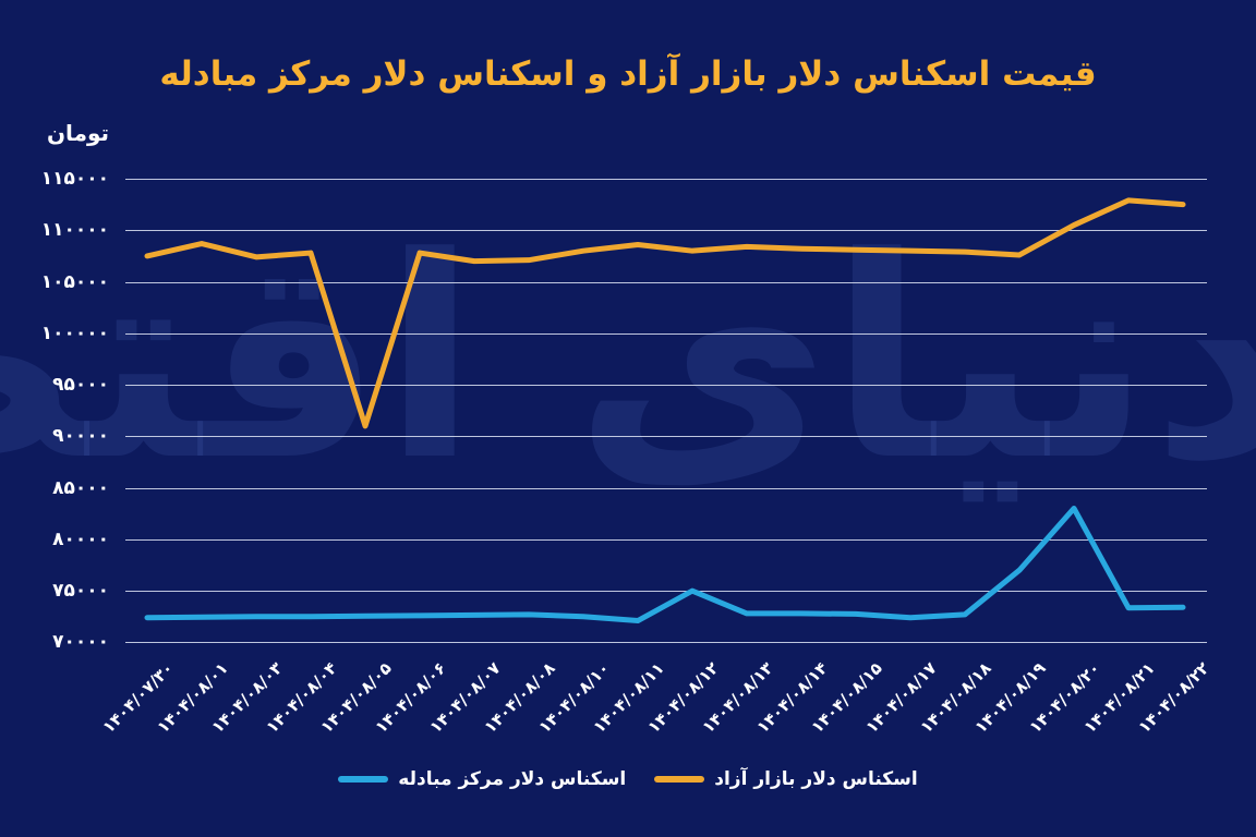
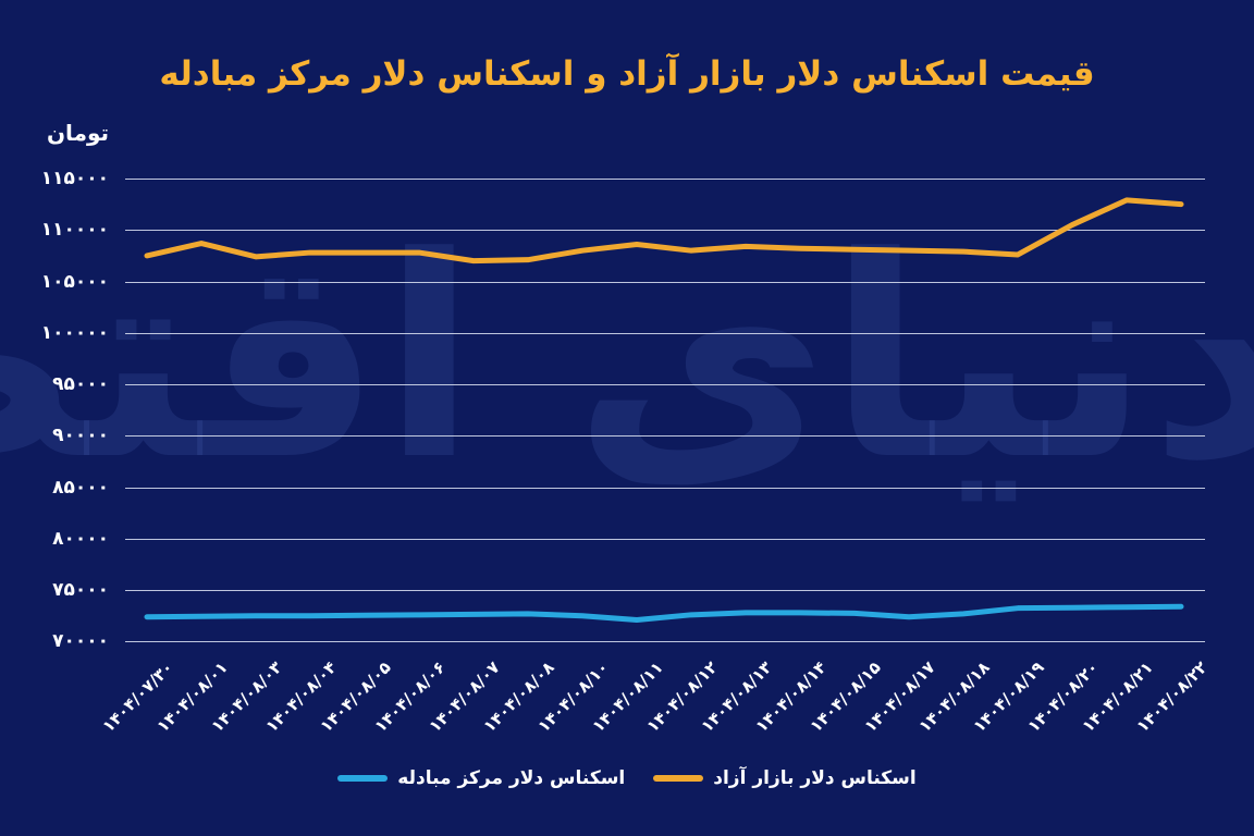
اسکناس دلار بازار آزاد/۱۴۰۴/۰۸/۰۵: 91000 -> 108000
اسکناس دلار مرکز مبادله/۱۴۰۴/۰۸/۱۲: 75000 -> 73000
اسکناس دلار مرکز مبادله/۱۴۰۴/۰۸/۱۹: 77000 -> 73000
اسکناس دلار مرکز مبادله/۱۴۰۴/۰۸/۲۰: 83000 -> 73000
